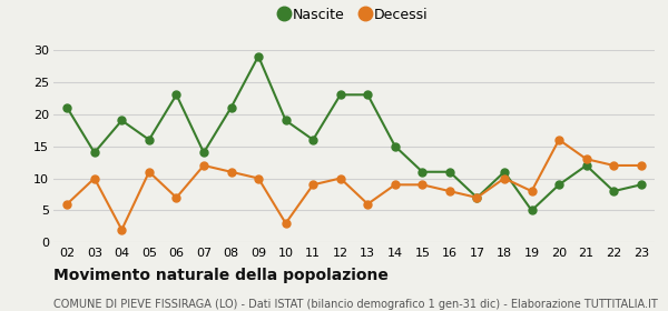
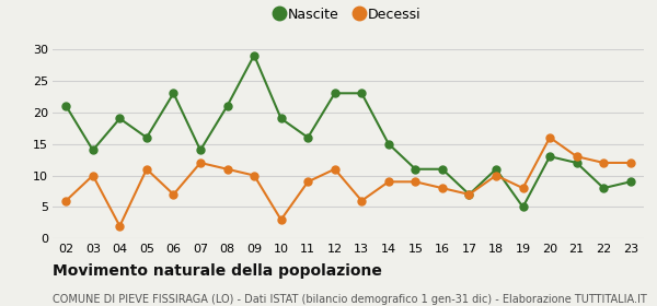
Decessi/12: 10 -> 11
Nascite/20: 9 -> 13
